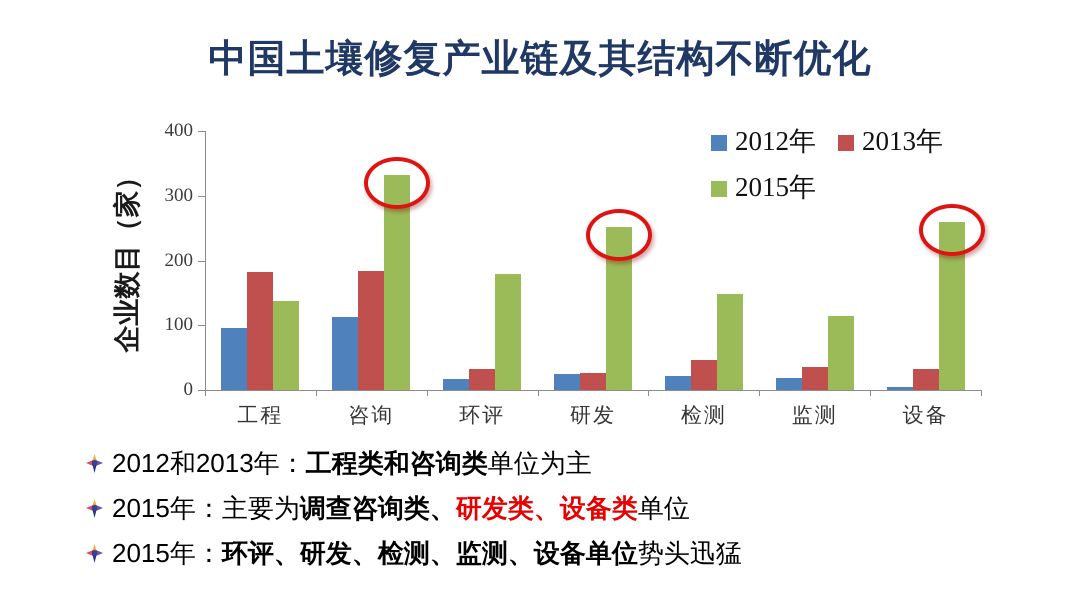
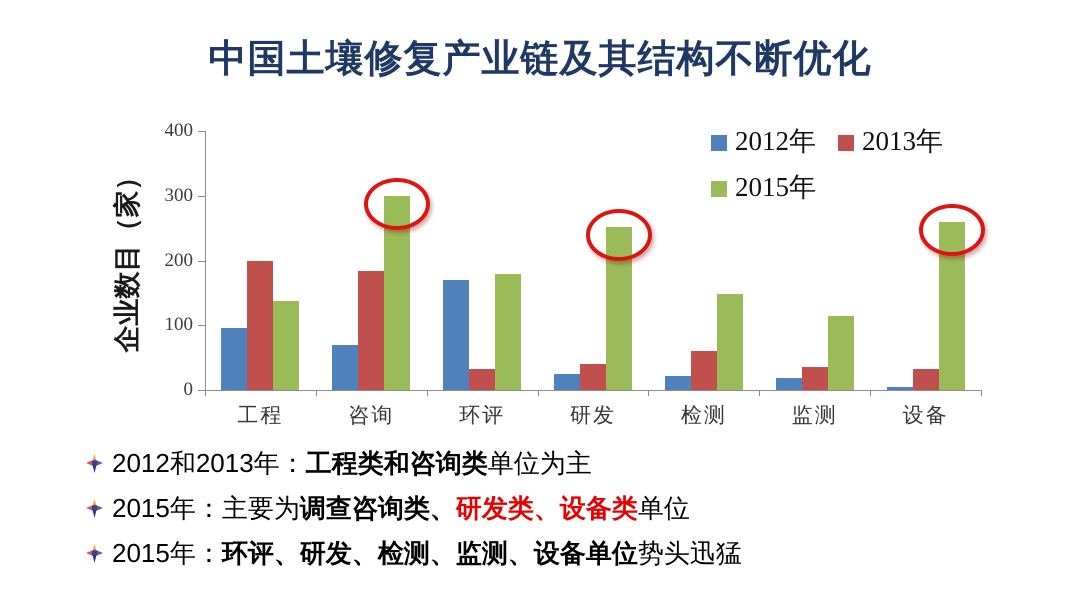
2013年/工程: 180 -> 200
2012年/咨询: 110 -> 70
2015年/咨询: 330 -> 300
2012年/环评: 20 -> 170
2013年/研发: 30 -> 40
2013年/检测: 50 -> 60
